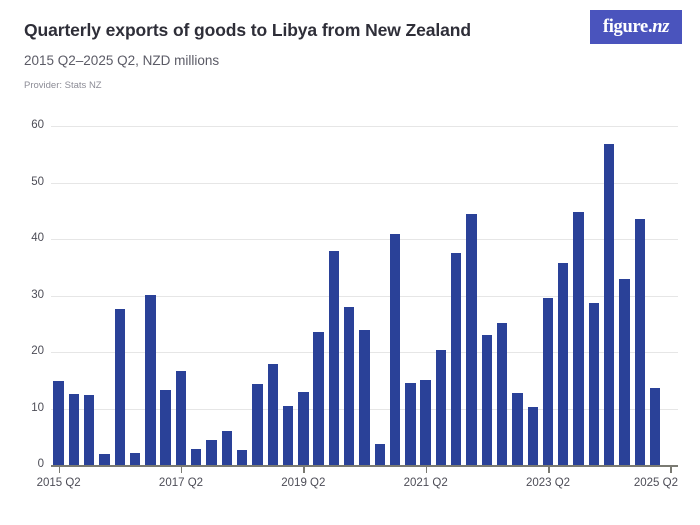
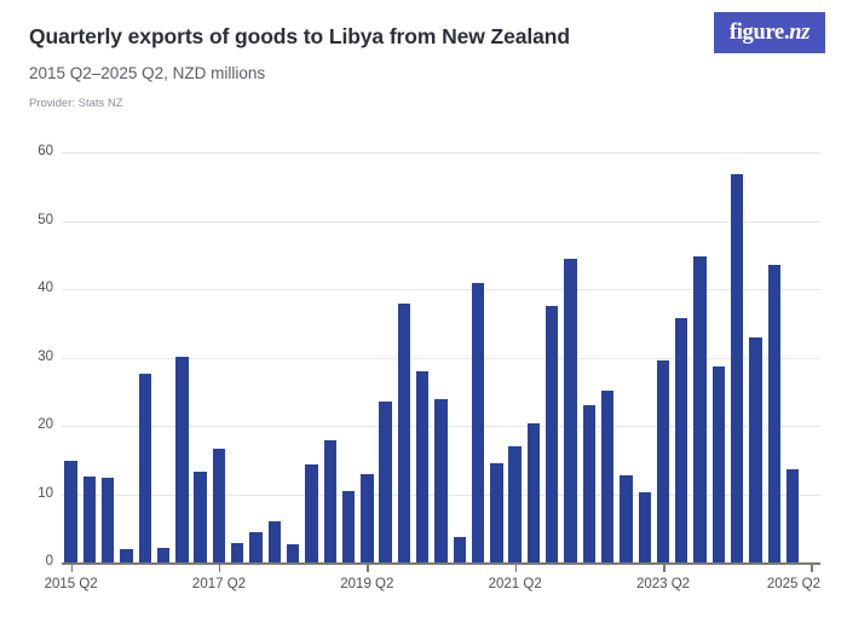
2021 Q2: 15 -> 17
